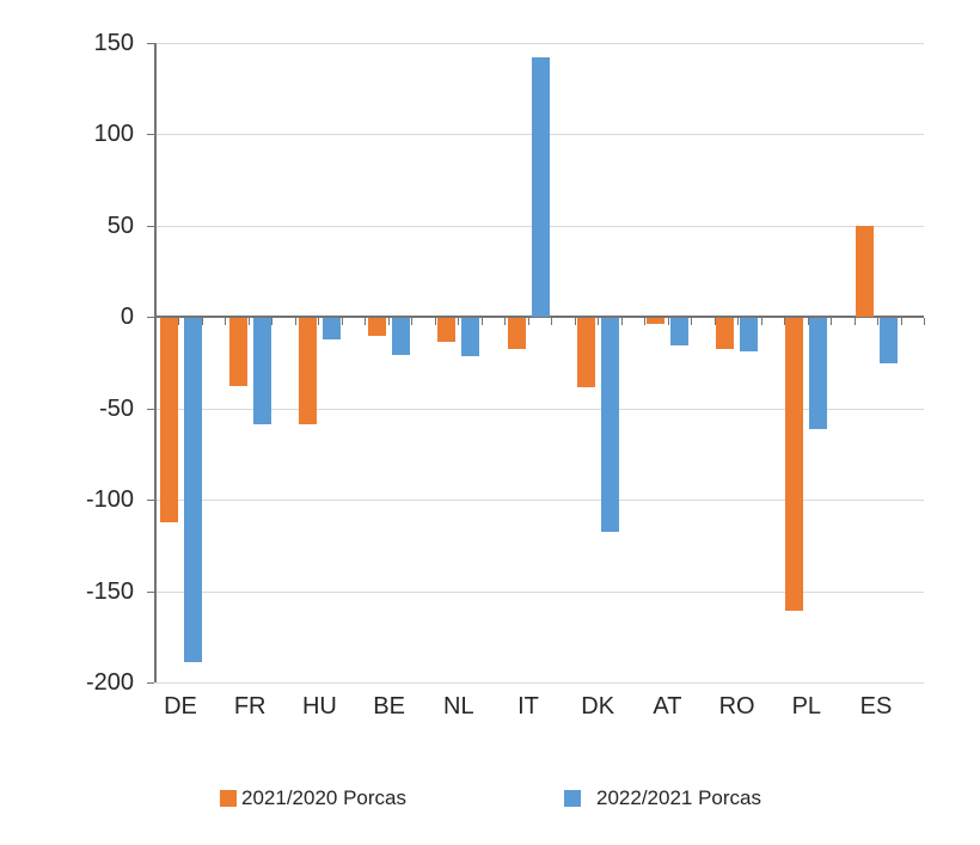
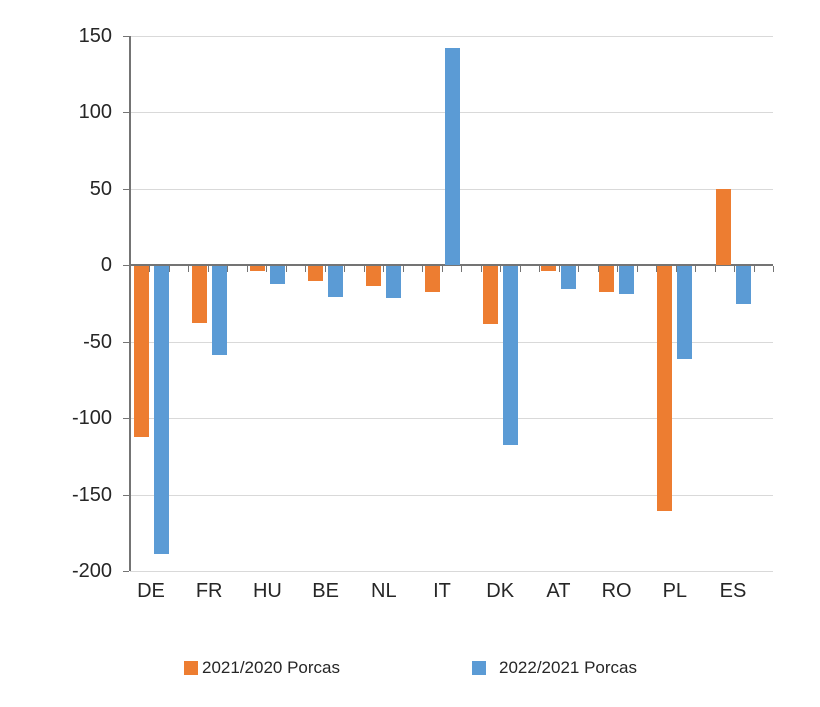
2021/2020 Porcas/HU: -58 -> -3
